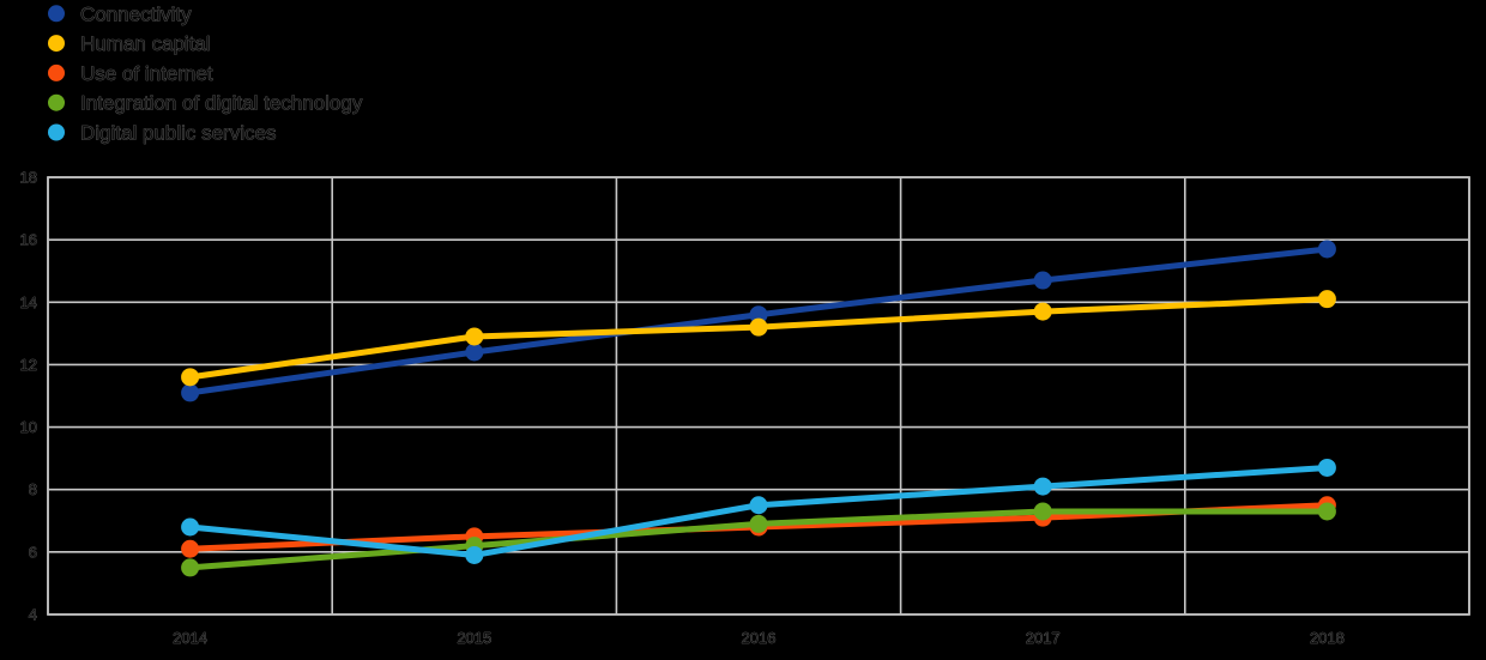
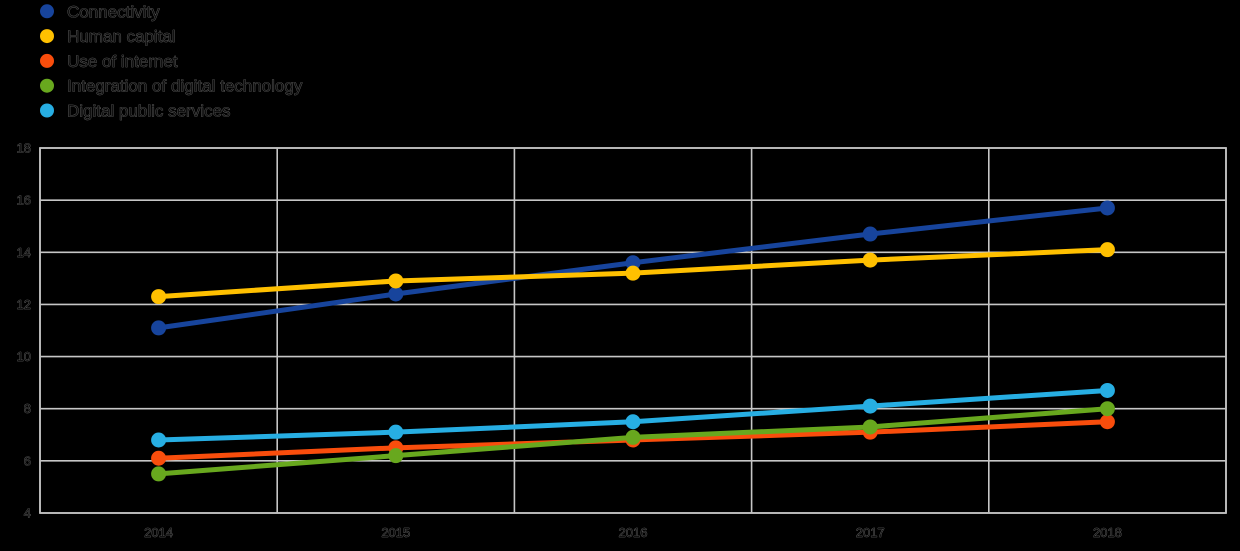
Human capital/2014: 11.6 -> 12.3
Digital public services/2015: 5.9 -> 7.1
Integration of digital technology/2018: 7.3 -> 8.0
